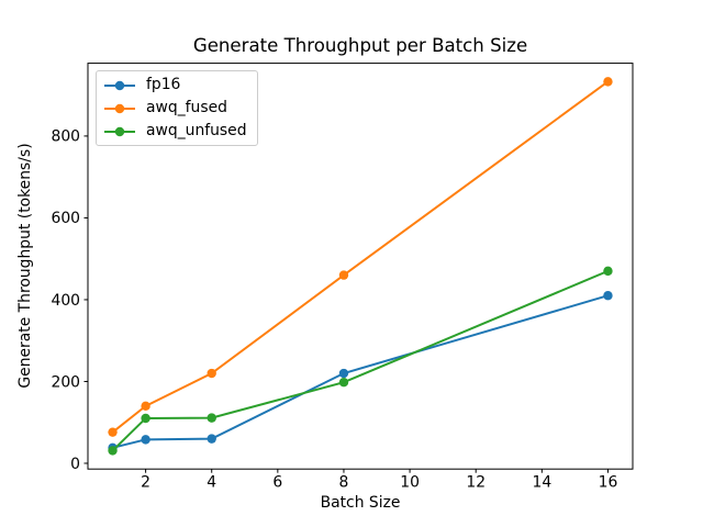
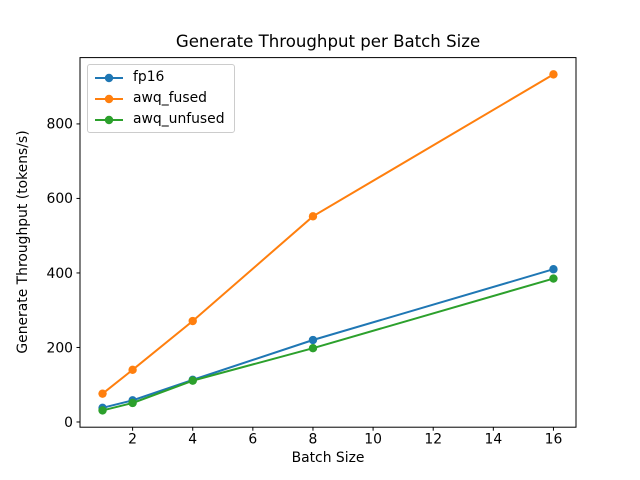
awq_unfused/2: 110 -> 50
fp16/4: 60 -> 110
awq_fused/4: 220 -> 270
awq_fused/8: 460 -> 550
awq_unfused/16: 470 -> 380
